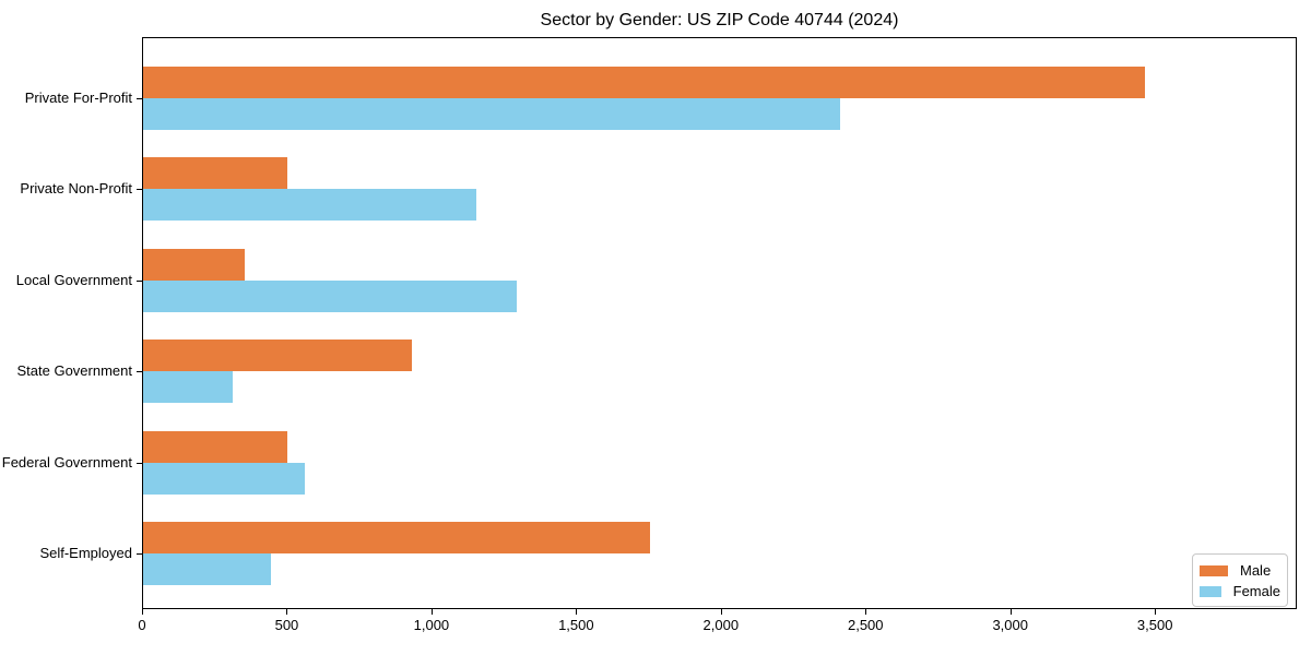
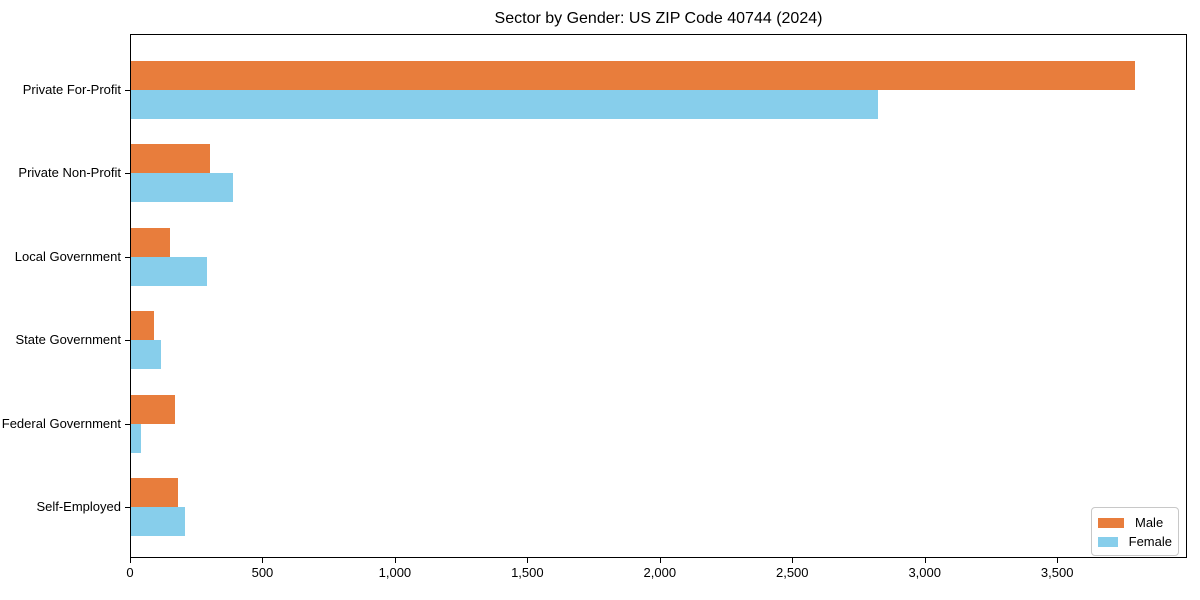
Male/Private For-Profit: 3460 -> 3790
Female/Private For-Profit: 2410 -> 2820
Male/Private Non-Profit: 500 -> 300
Female/Private Non-Profit: 1150 -> 380
Male/Local Government: 350 -> 150
Female/Local Government: 1290 -> 290
Male/State Government: 930 -> 90
Female/State Government: 310 -> 110
Male/Federal Government: 500 -> 170
Female/Federal Government: 560 -> 40
Male/Self-Employed: 1750 -> 180
Female/Self-Employed: 440 -> 200
